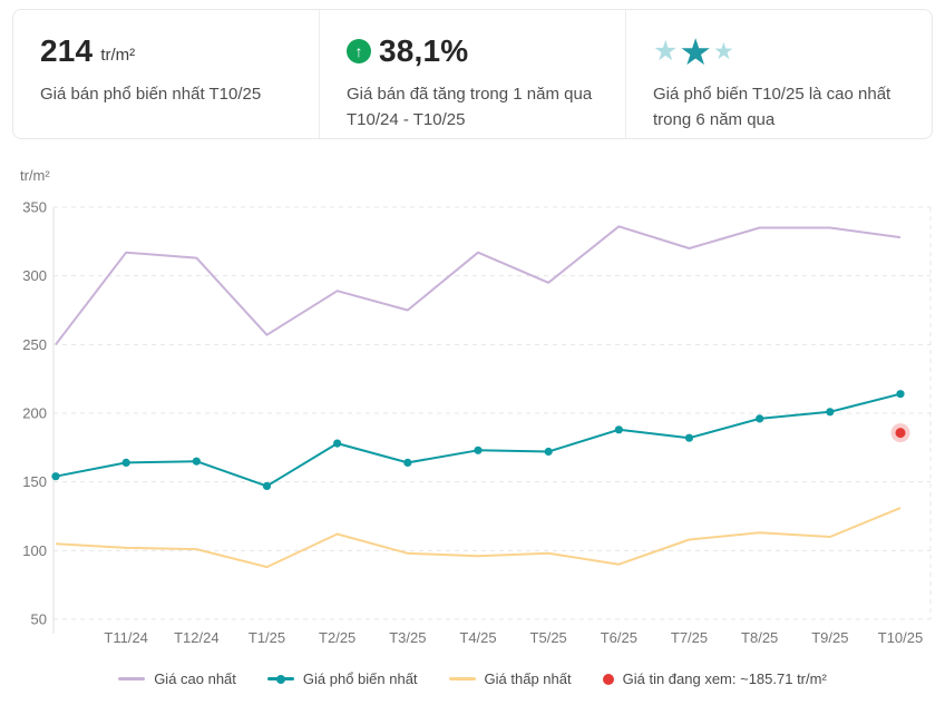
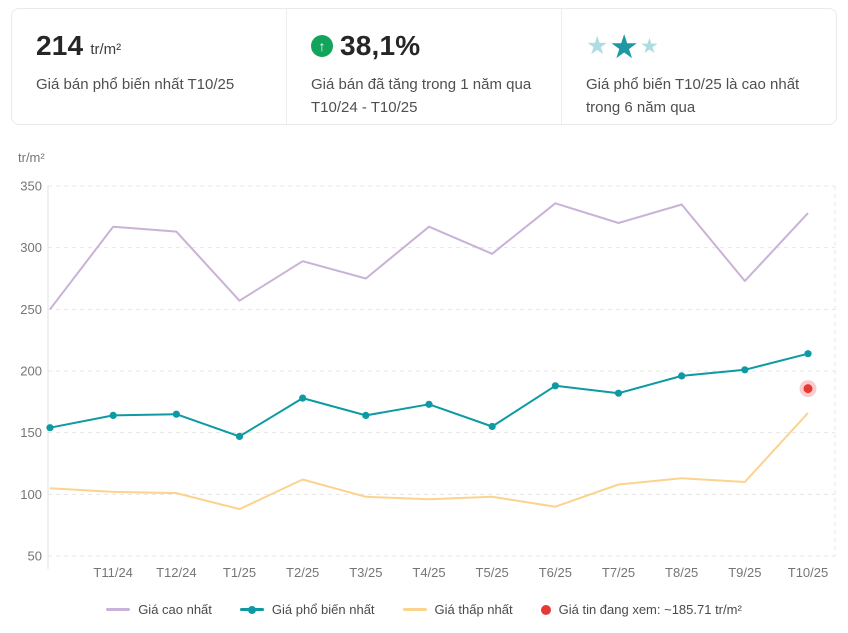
Giá phổ biến nhất/T5/25: 172 -> 155
Giá cao nhất/T9/25: 335 -> 273
Giá thấp nhất/T10/25: 131 -> 166
